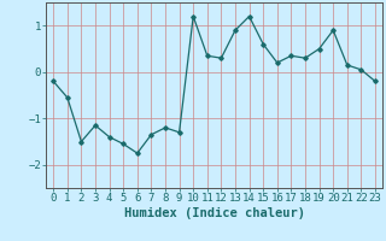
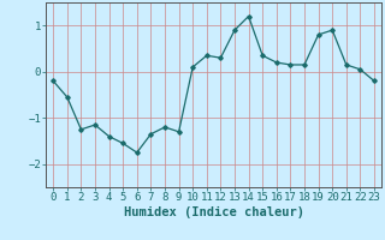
2: -1.50 -> -1.25
10: 1.20 -> 0.10
15: 0.60 -> 0.35
17: 0.35 -> 0.15
18: 0.30 -> 0.15
19: 0.50 -> 0.80
